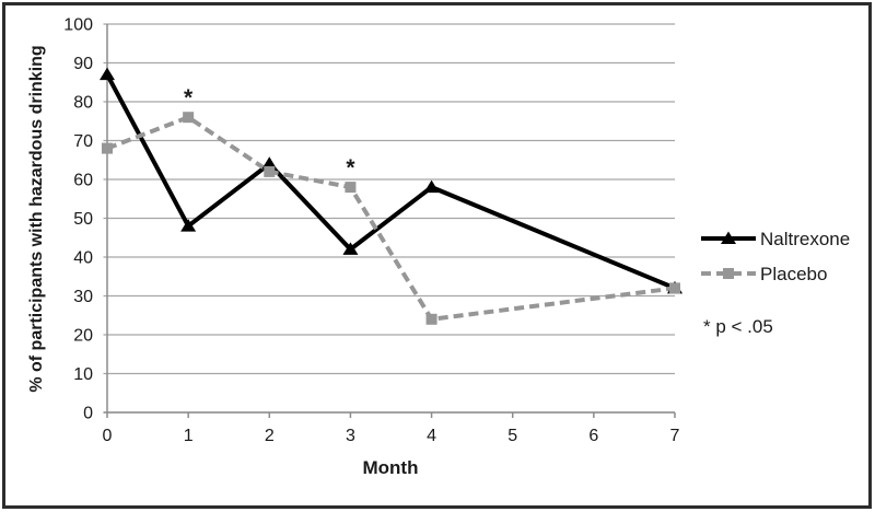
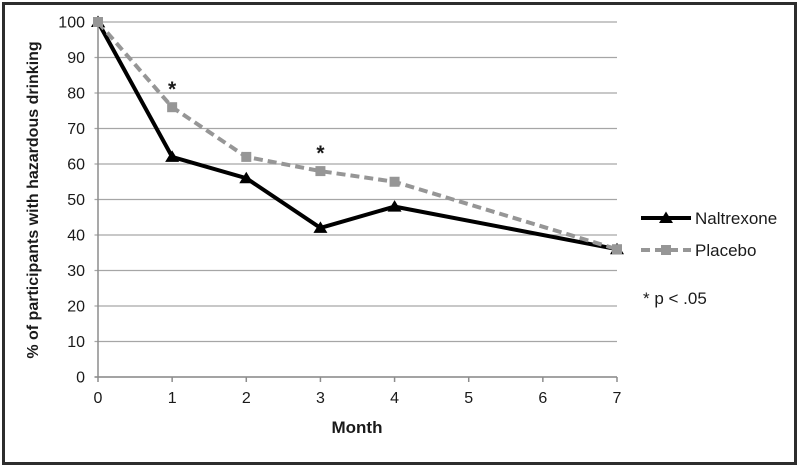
Naltrexone/0: 87 -> 100
Placebo/0: 68 -> 100
Naltrexone/1: 48 -> 62
Naltrexone/2: 64 -> 56
Naltrexone/4: 58 -> 48
Placebo/4: 24 -> 55
Naltrexone/7: 32 -> 36
Placebo/7: 32 -> 36
